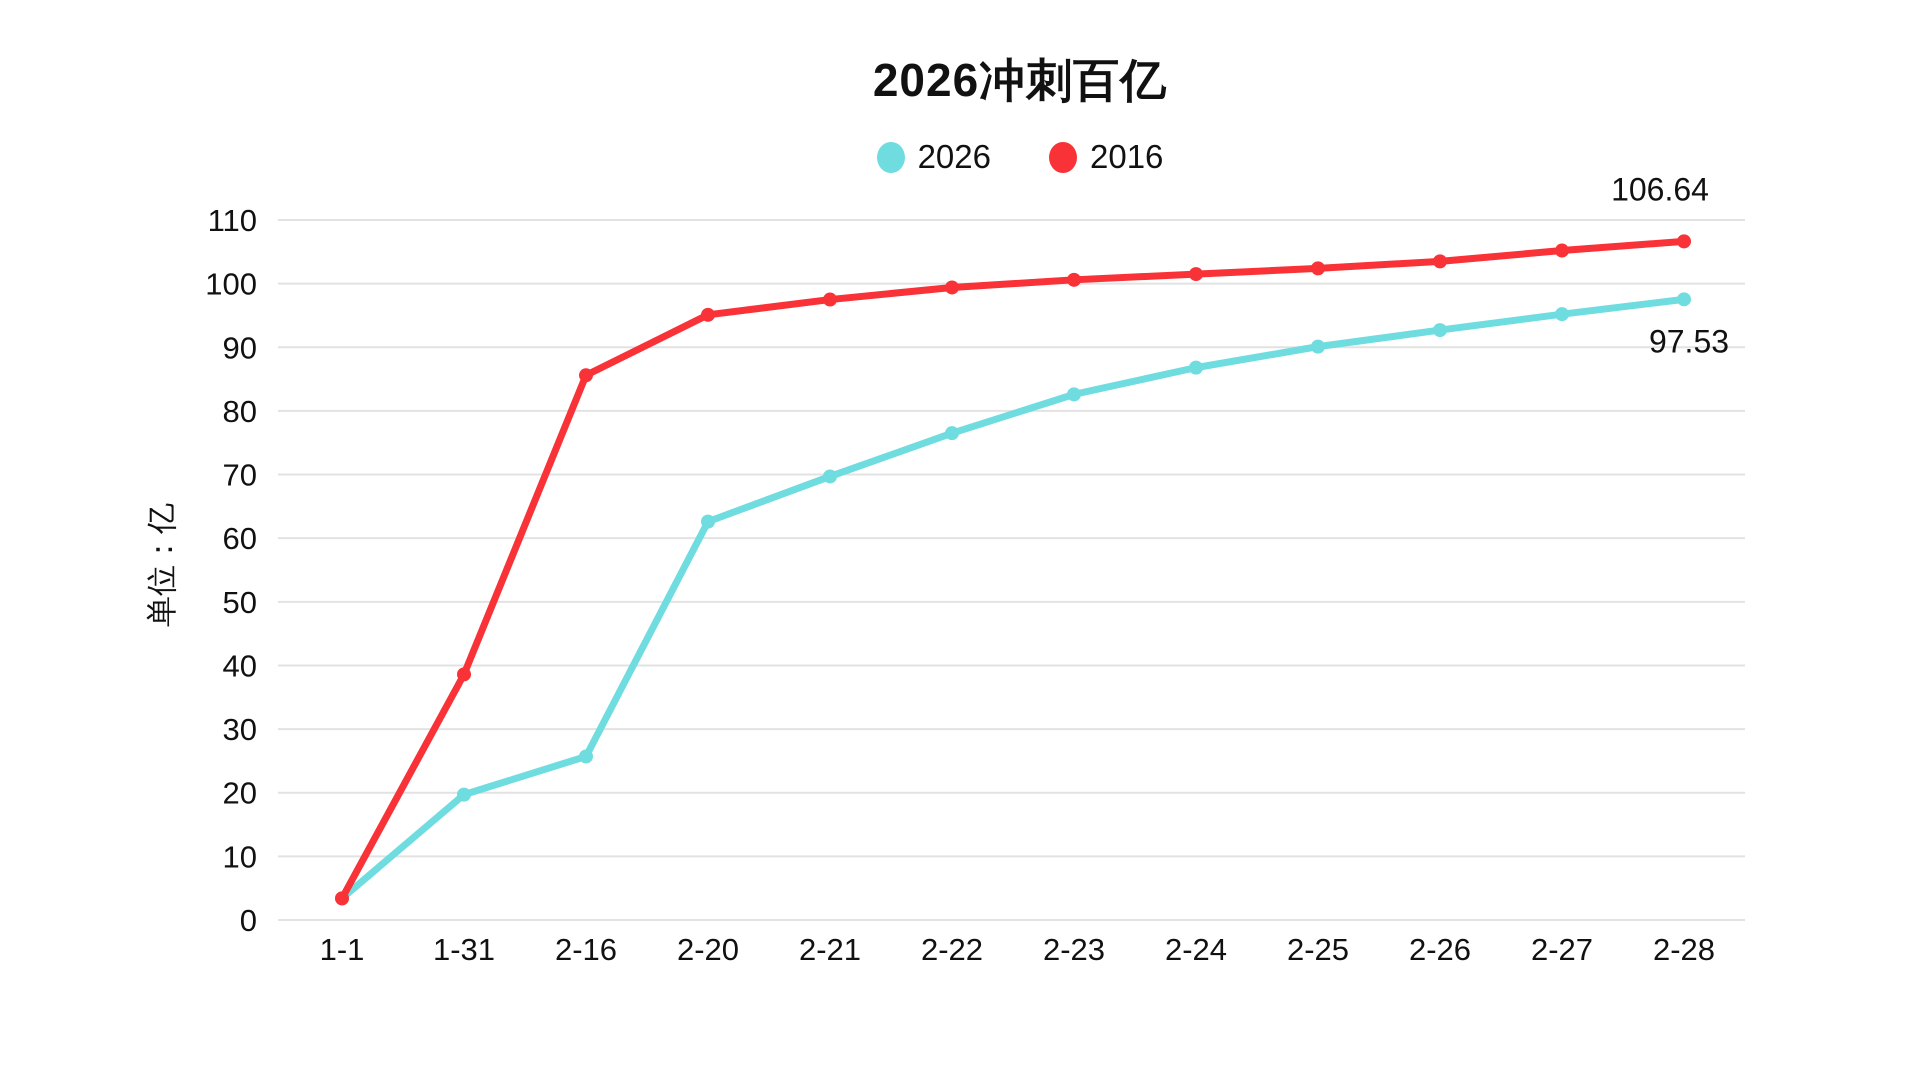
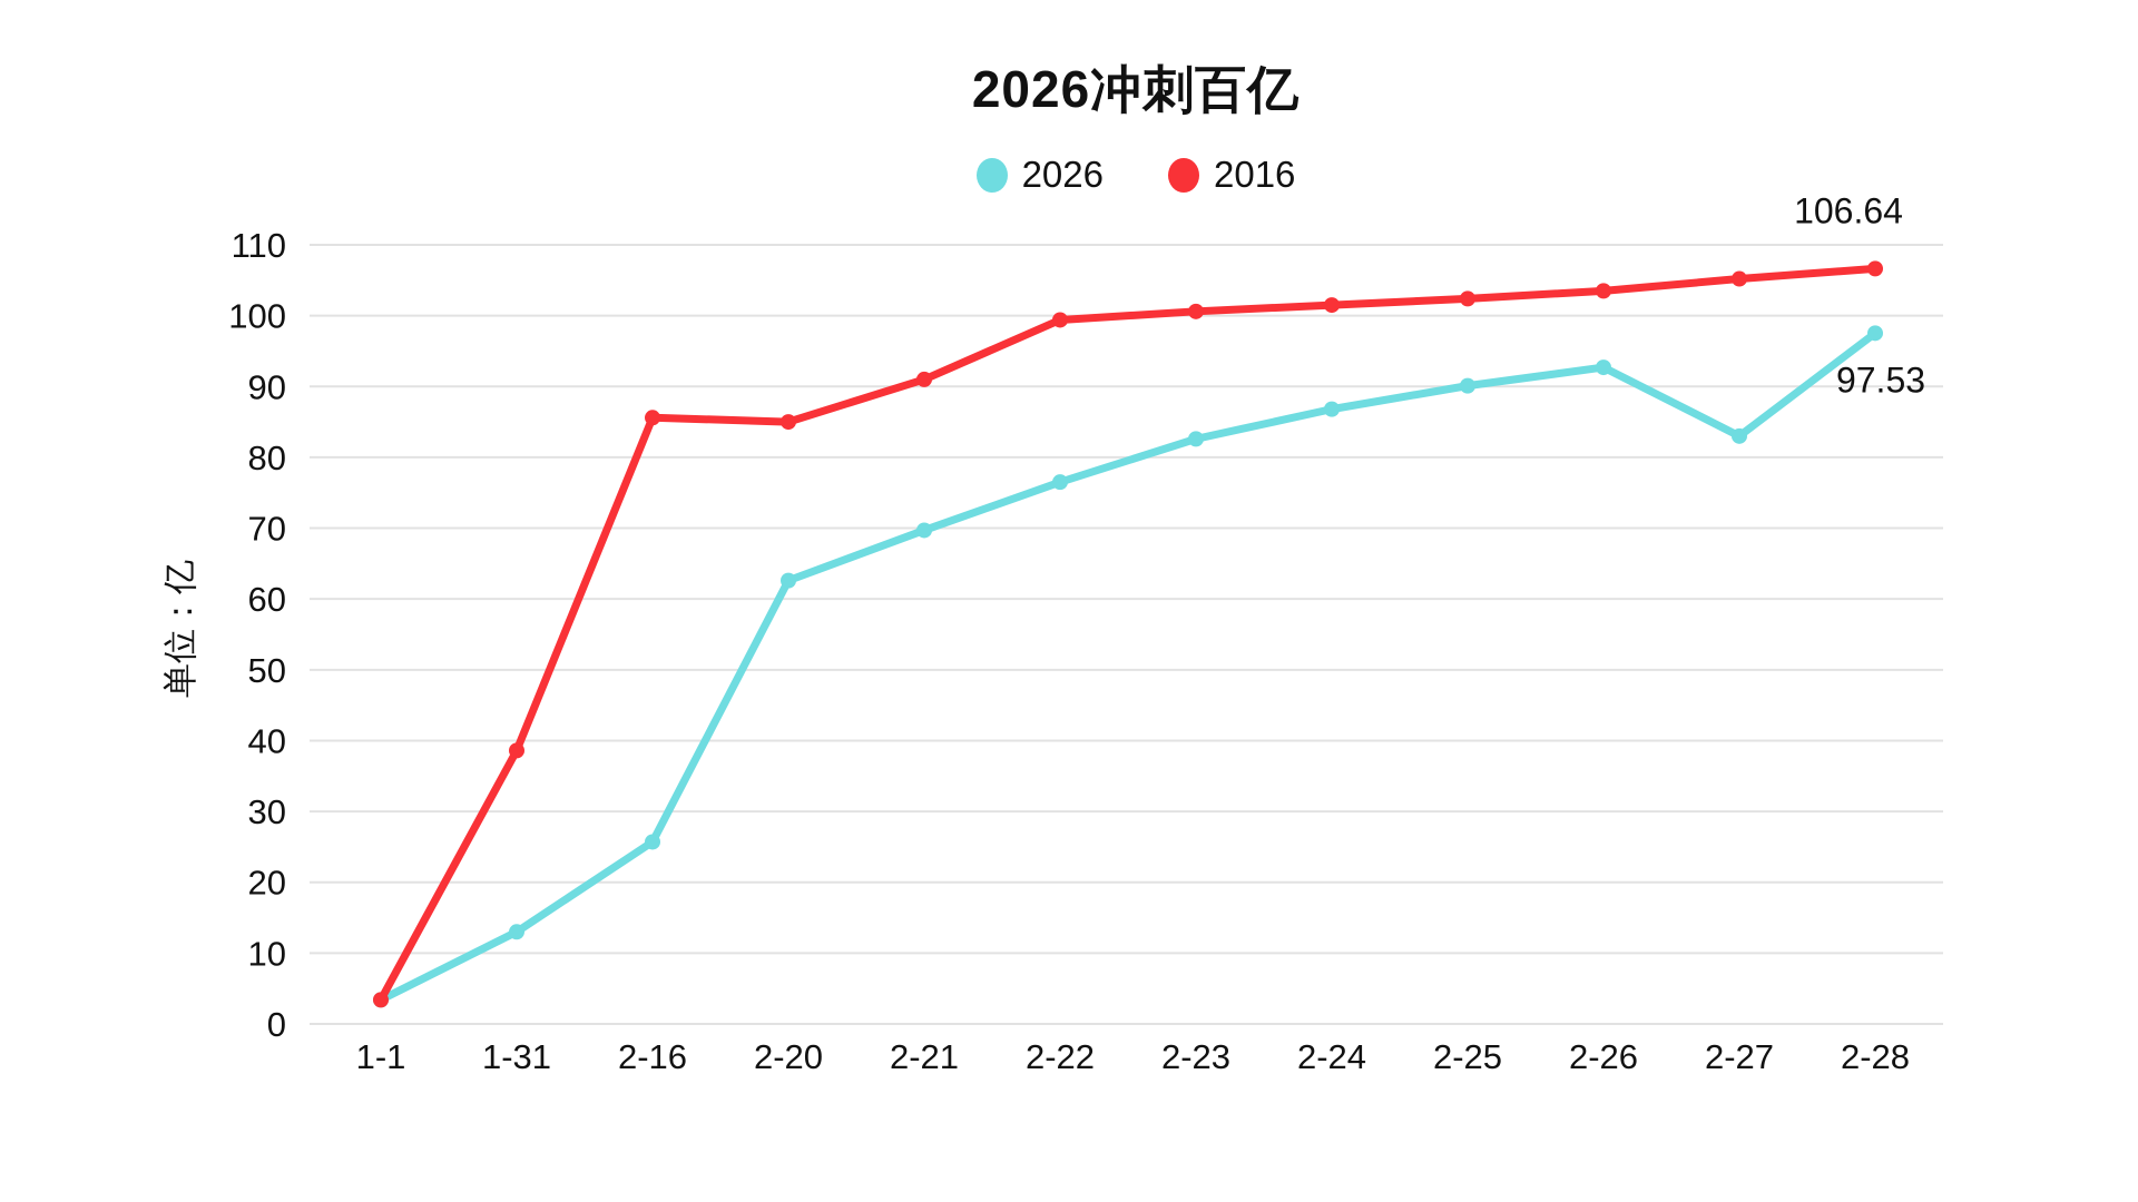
2026/1-31: 20 -> 13
2016/2-20: 95 -> 85
2016/2-21: 98 -> 91
2026/2-27: 95 -> 83
